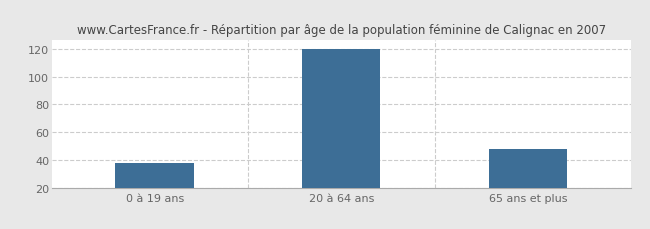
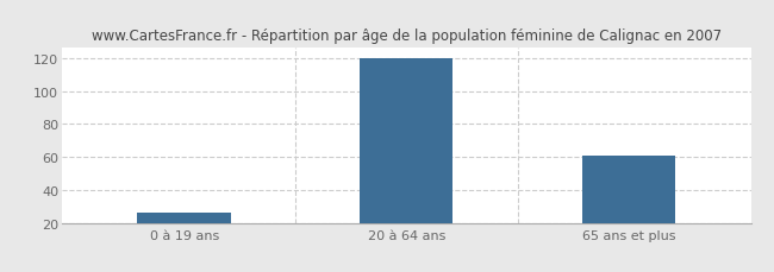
0 à 19 ans: 38 -> 26
65 ans et plus: 48 -> 61
